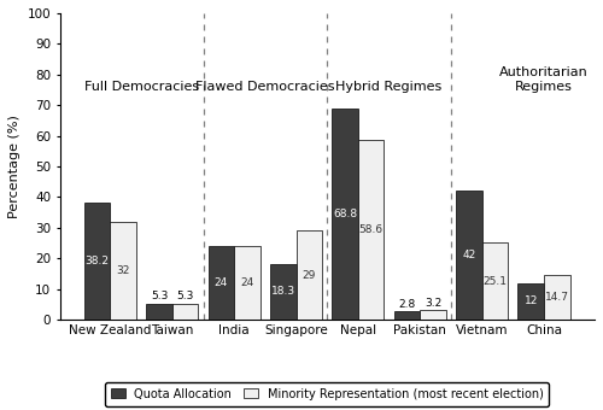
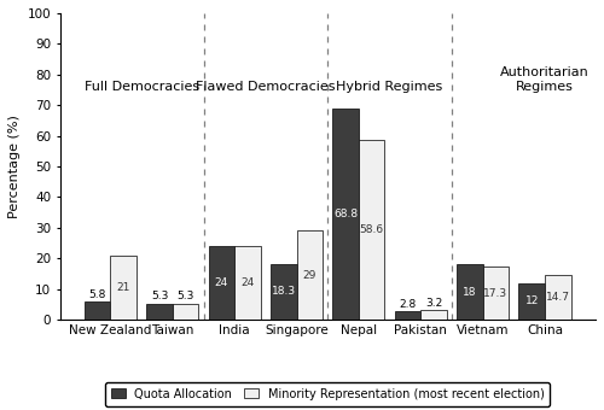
Quota Allocation/New Zealand: 38.2 -> 5.8
Minority Representation (most recent election)/New Zealand: 32 -> 21
Quota Allocation/Vietnam: 42 -> 18
Minority Representation (most recent election)/Vietnam: 25.1 -> 17.3
